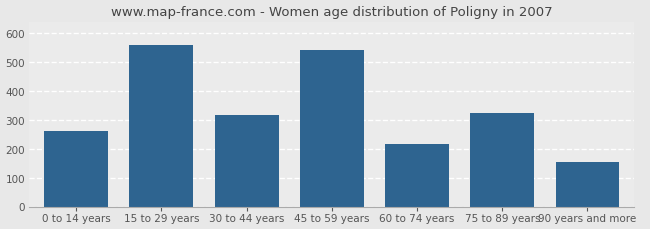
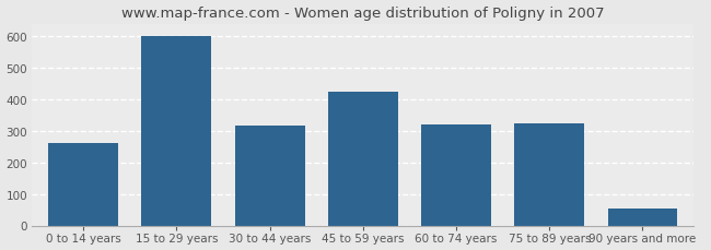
15 to 29 years: 560 -> 600
45 to 59 years: 540 -> 425
60 to 74 years: 215 -> 320
90 years and more: 155 -> 55
